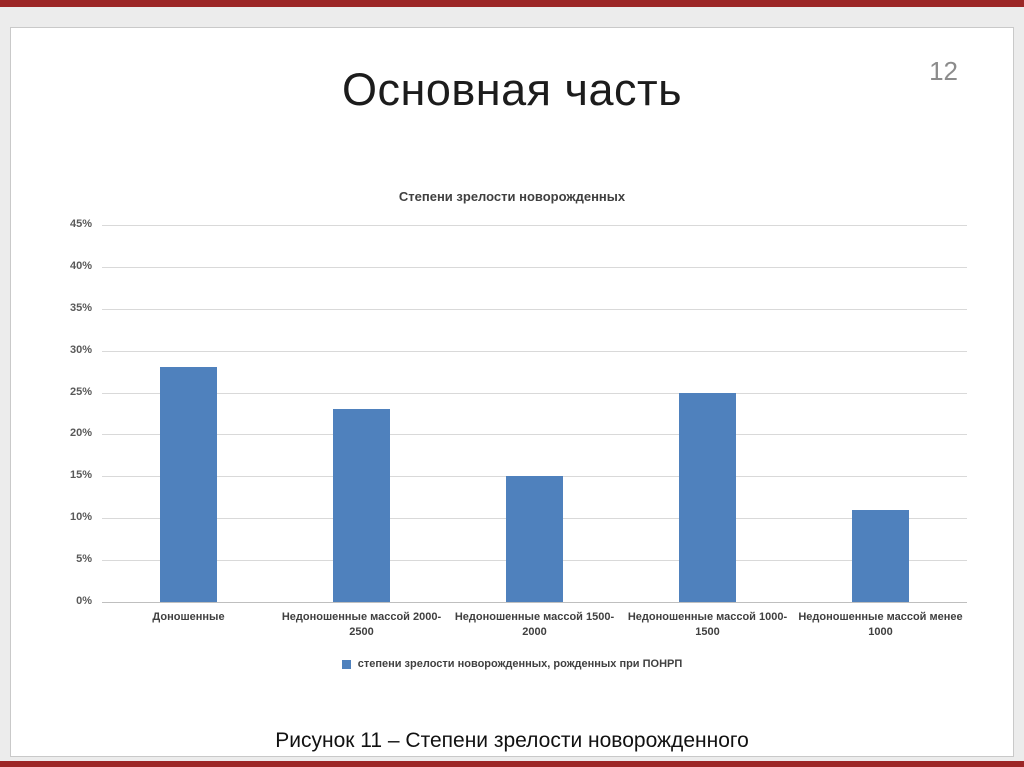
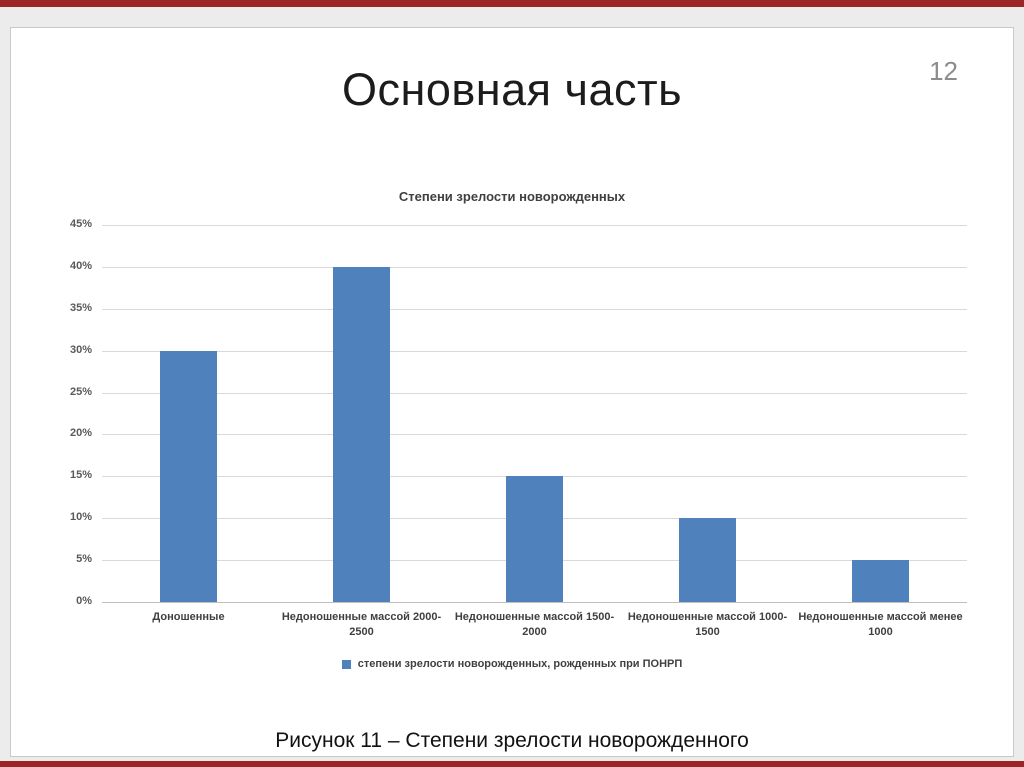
Доношенные: 28% -> 30%
Недоношенные массой 2000-2500: 23% -> 40%
Недоношенные массой 1000-1500: 25% -> 10%
Недоношенные массой менее 1000: 11% -> 5%
